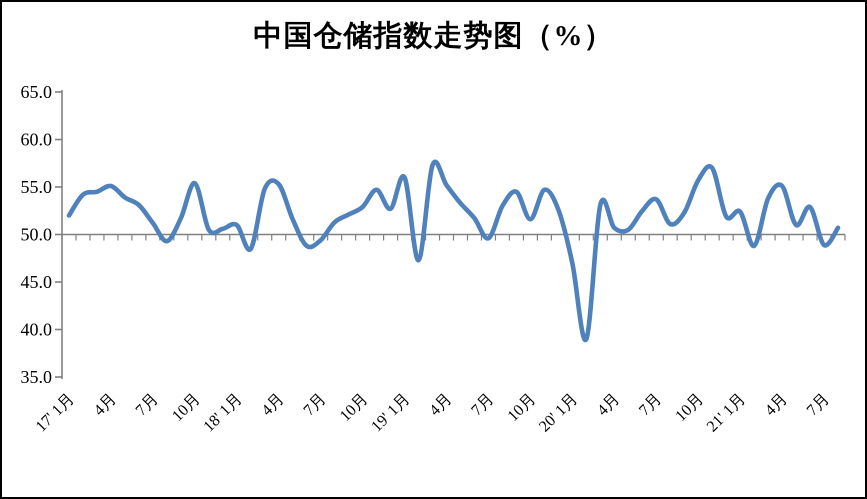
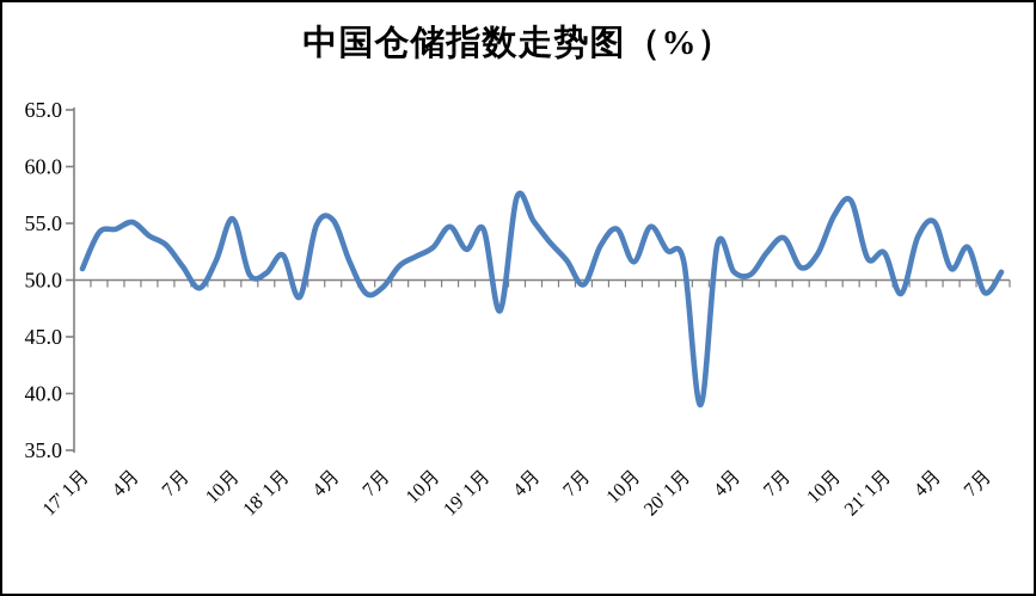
17'1月: 52 -> 51
18'1月: 51 -> 52
19'1月: 56 -> 54
20'1月: 47 -> 52
